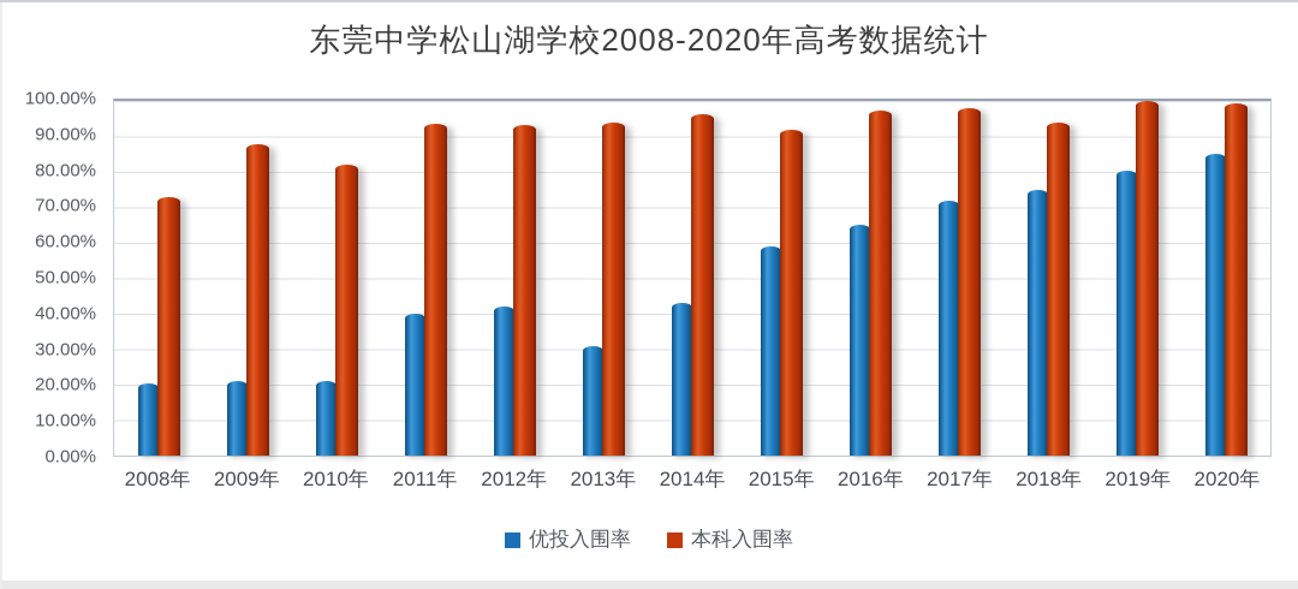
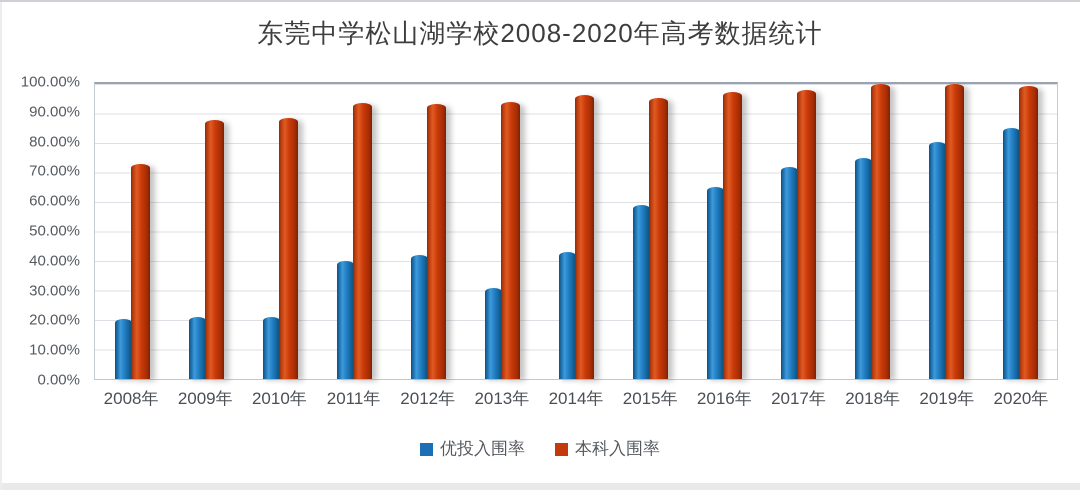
本科入围率/2010年: 82% -> 88%
本科入围率/2015年: 92% -> 95%
本科入围率/2018年: 94% -> 100%
